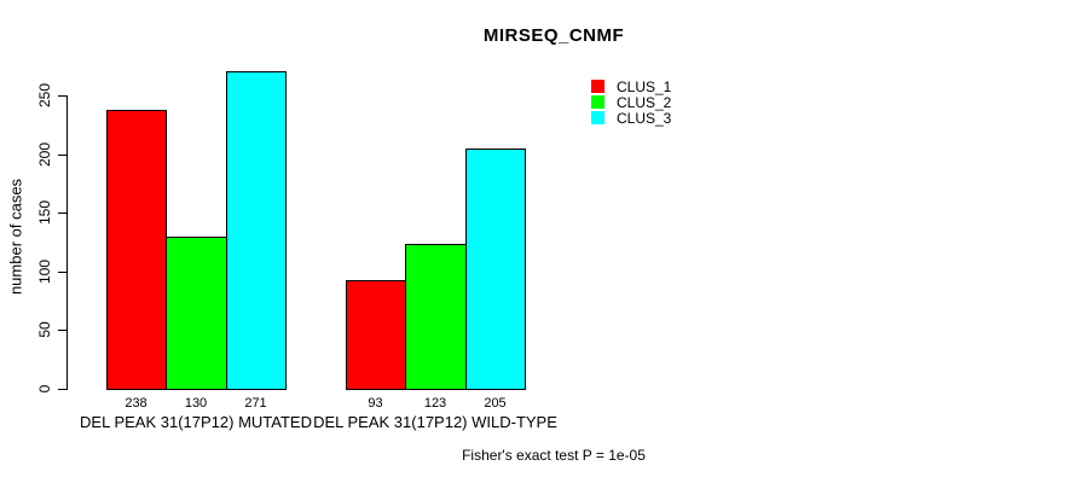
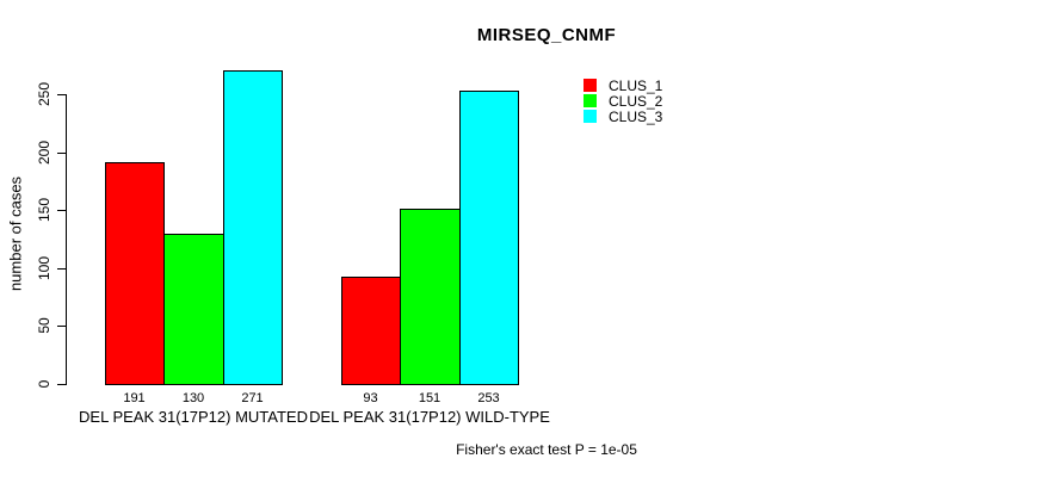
CLUS_1/DEL PEAK 31(17P12) MUTATED: 238 -> 191
CLUS_2/DEL PEAK 31(17P12) WILD-TYPE: 123 -> 151
CLUS_3/DEL PEAK 31(17P12) WILD-TYPE: 205 -> 253
